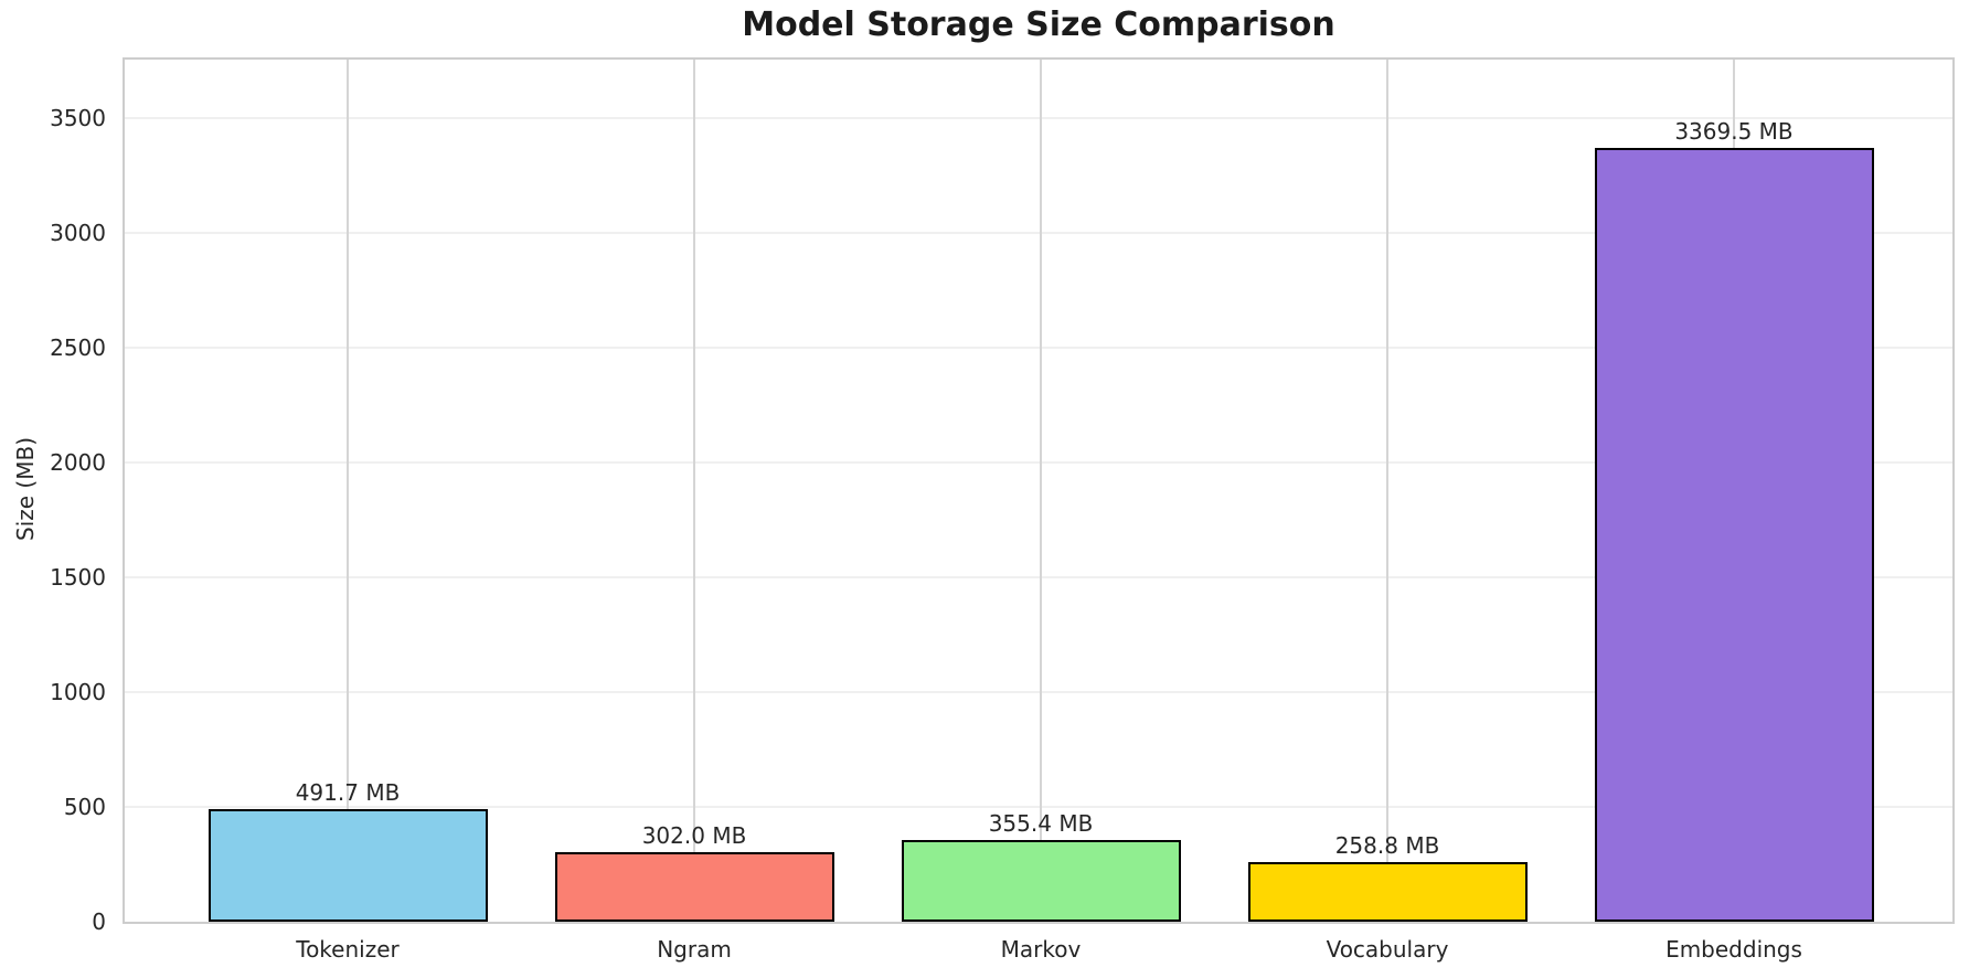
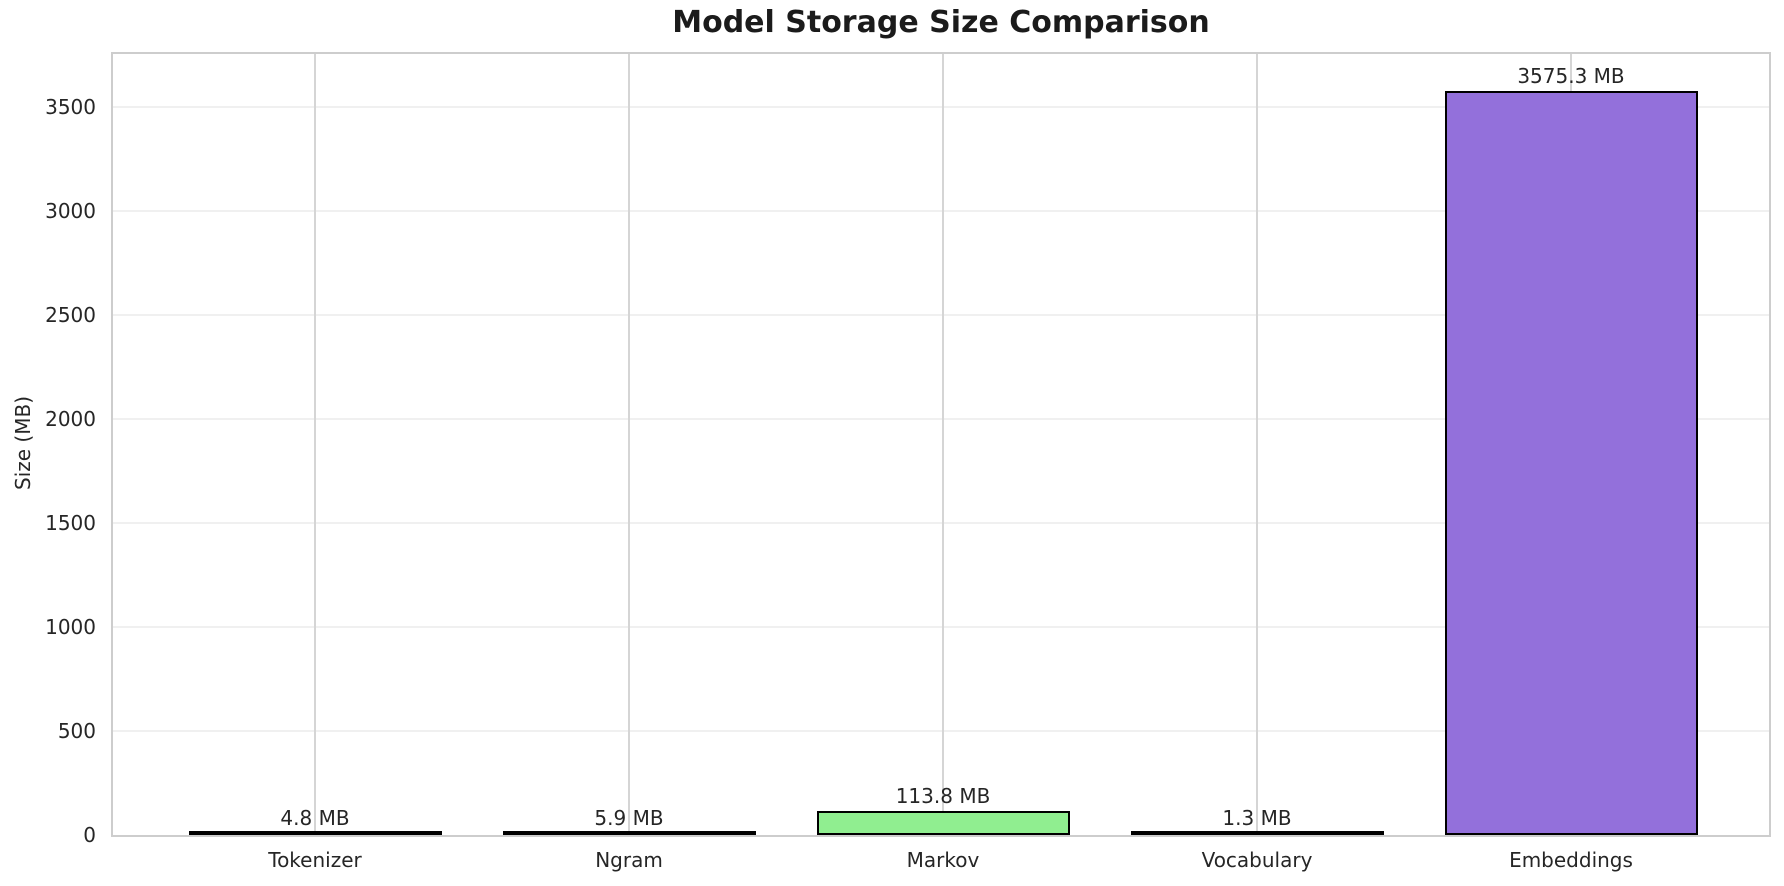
Tokenizer: 491.7 -> 4.8
Ngram: 302.0 -> 5.9
Markov: 355.4 -> 113.8
Vocabulary: 258.8 -> 1.3
Embeddings: 3369.5 -> 3575.3
